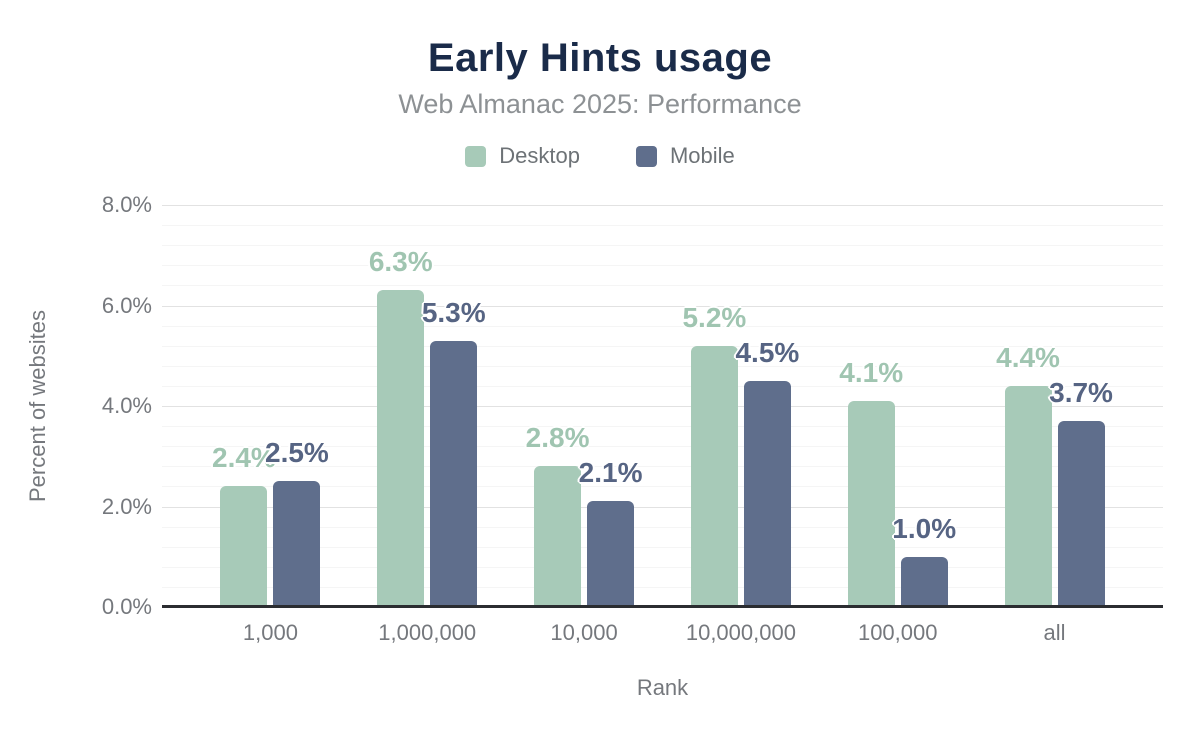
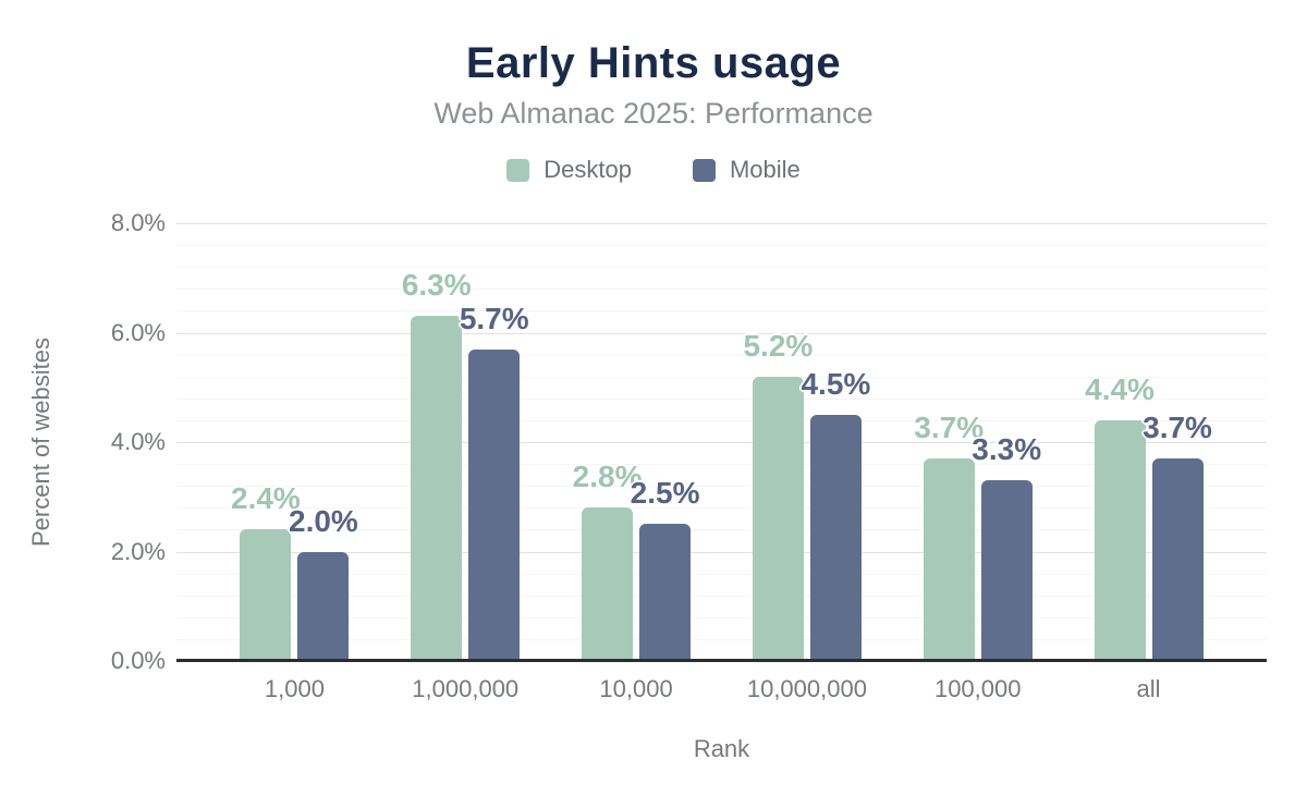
Mobile/1,000: 2.5% -> 2.0%
Mobile/1,000,000: 5.3% -> 5.7%
Mobile/10,000: 2.1% -> 2.5%
Desktop/100,000: 4.1% -> 3.7%
Mobile/100,000: 1.0% -> 3.3%
